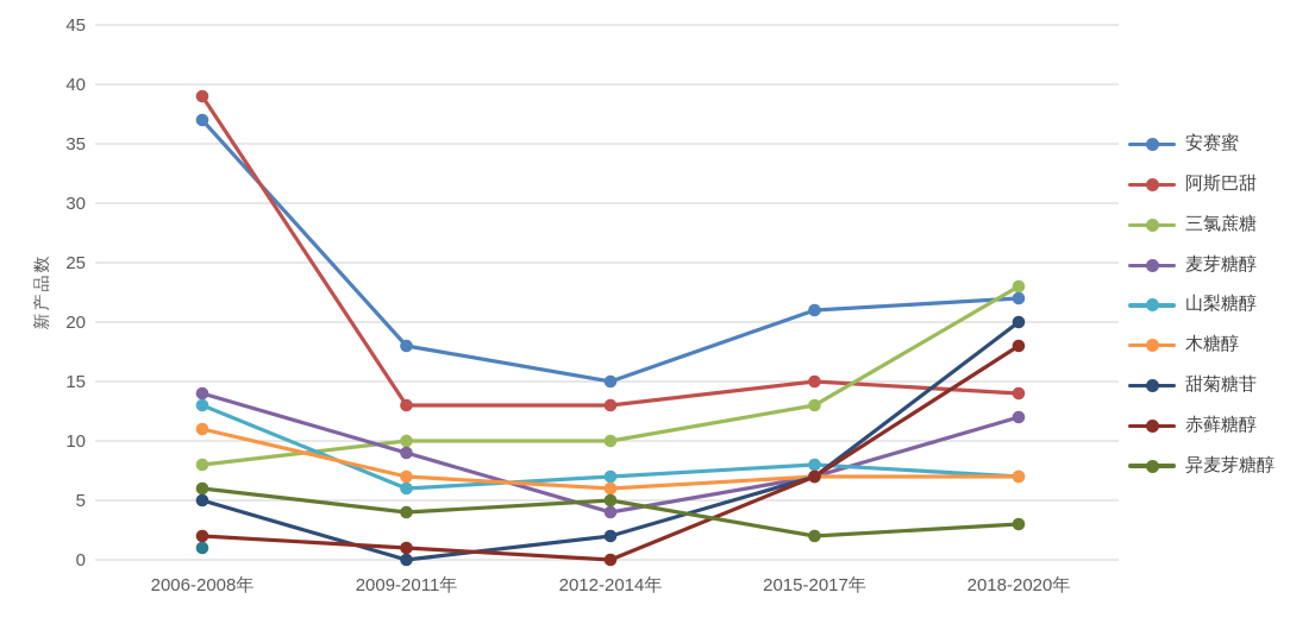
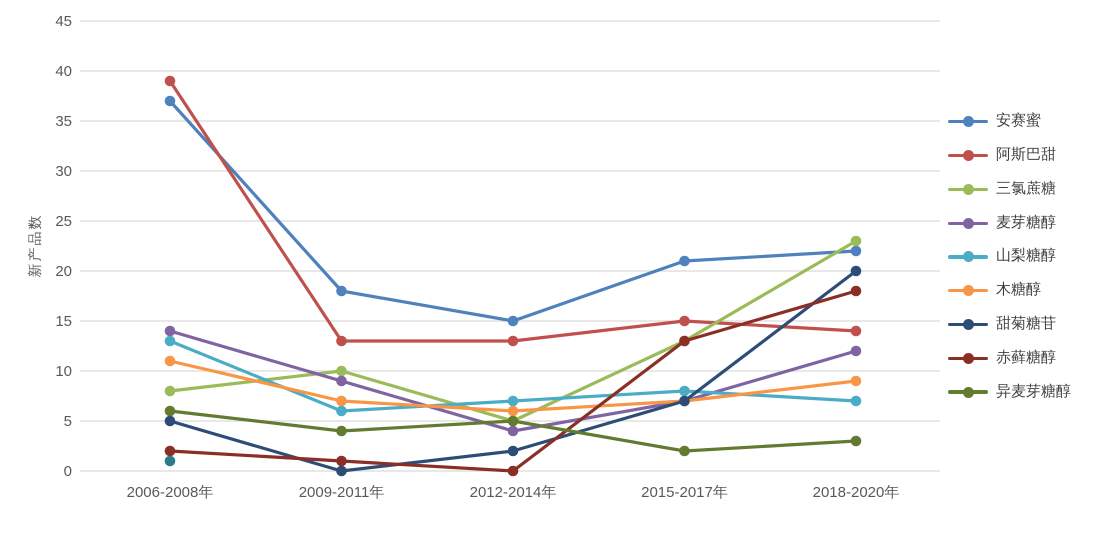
三氯蔗糖/2012-2014年: 10 -> 5
赤藓糖醇/2015-2017年: 7 -> 13
木糖醇/2018-2020年: 7 -> 9
